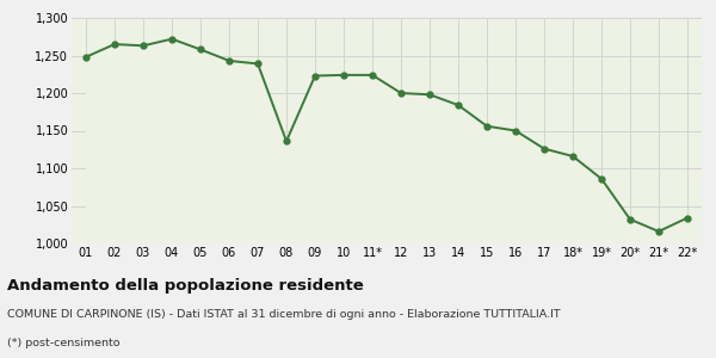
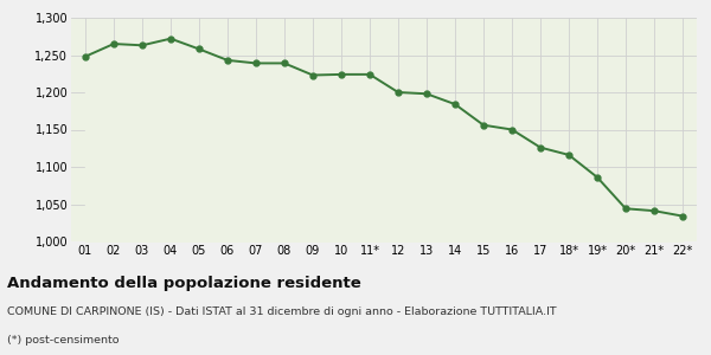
08: 1,136 -> 1,239
20*: 1,032 -> 1,044
21*: 1,016 -> 1,041
